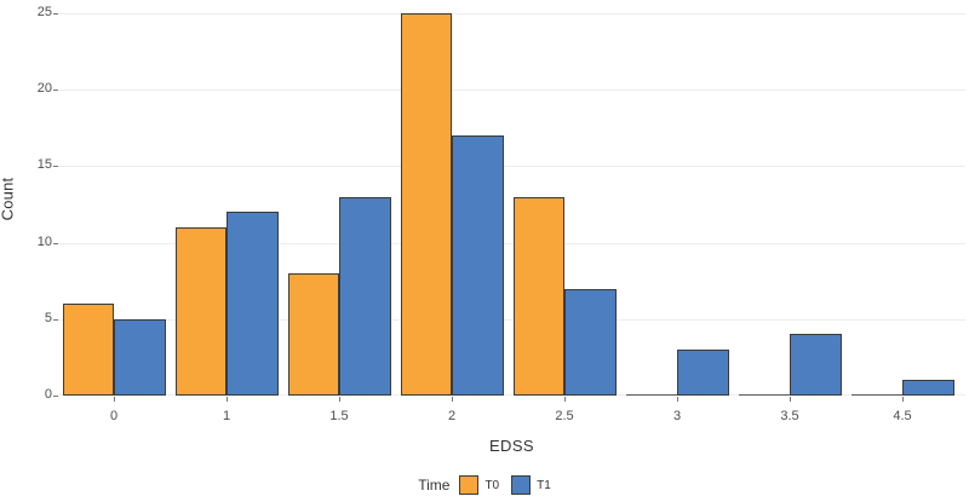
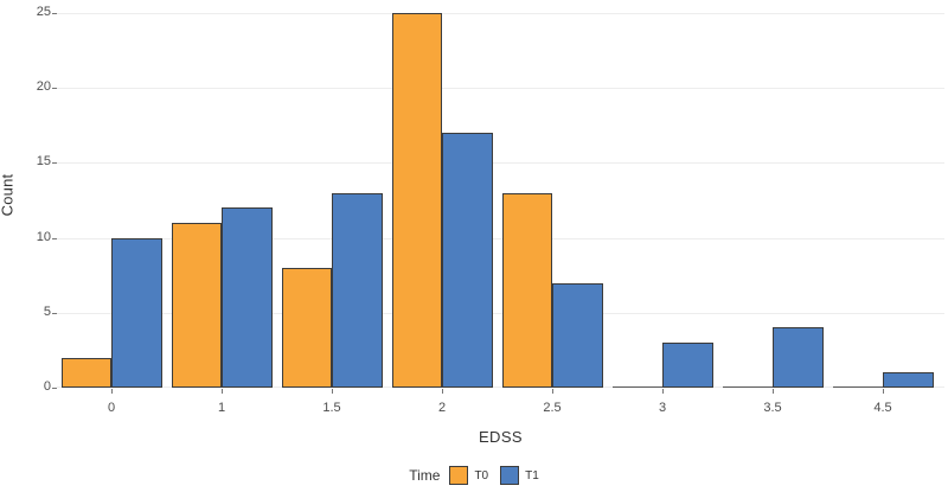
T0/0: 6 -> 2
T1/0: 5 -> 10
